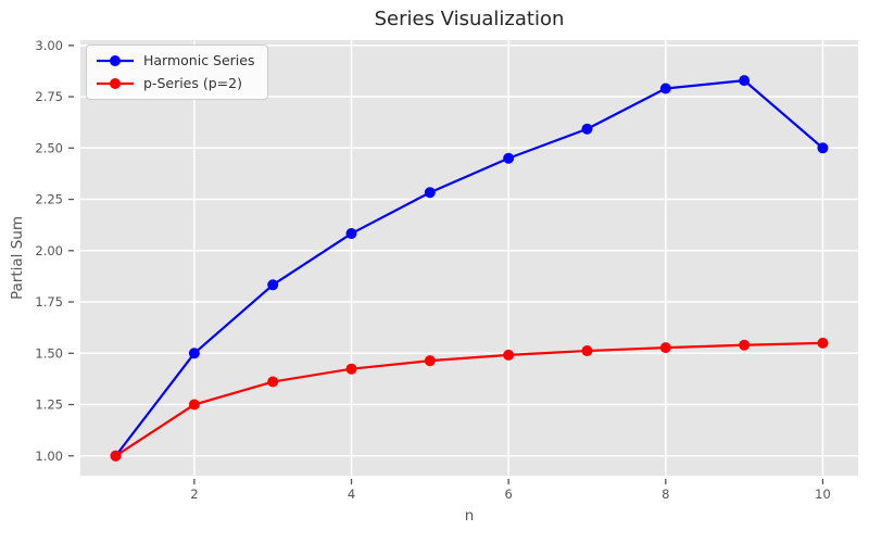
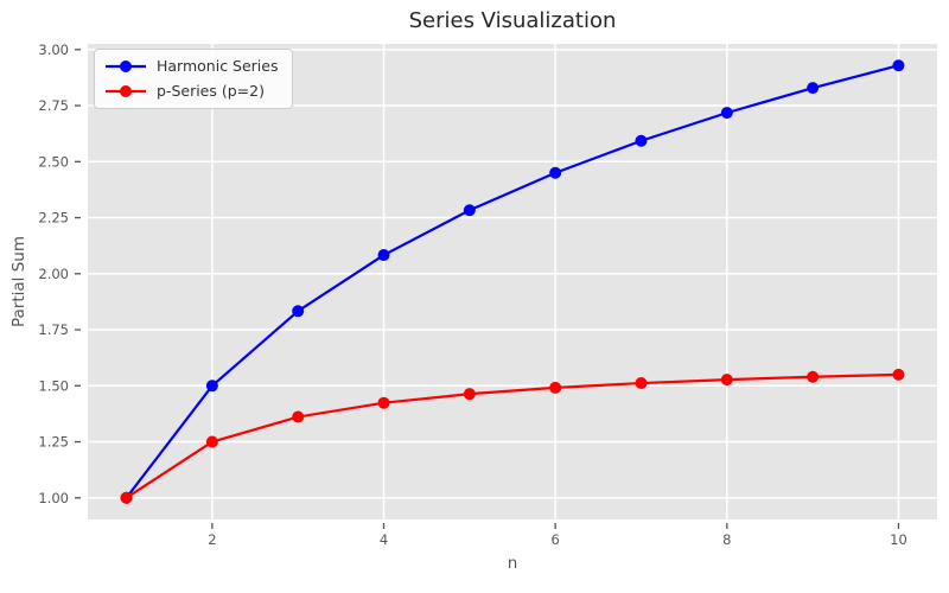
Harmonic Series/8: 2.79 -> 2.72
Harmonic Series/10: 2.50 -> 2.93
